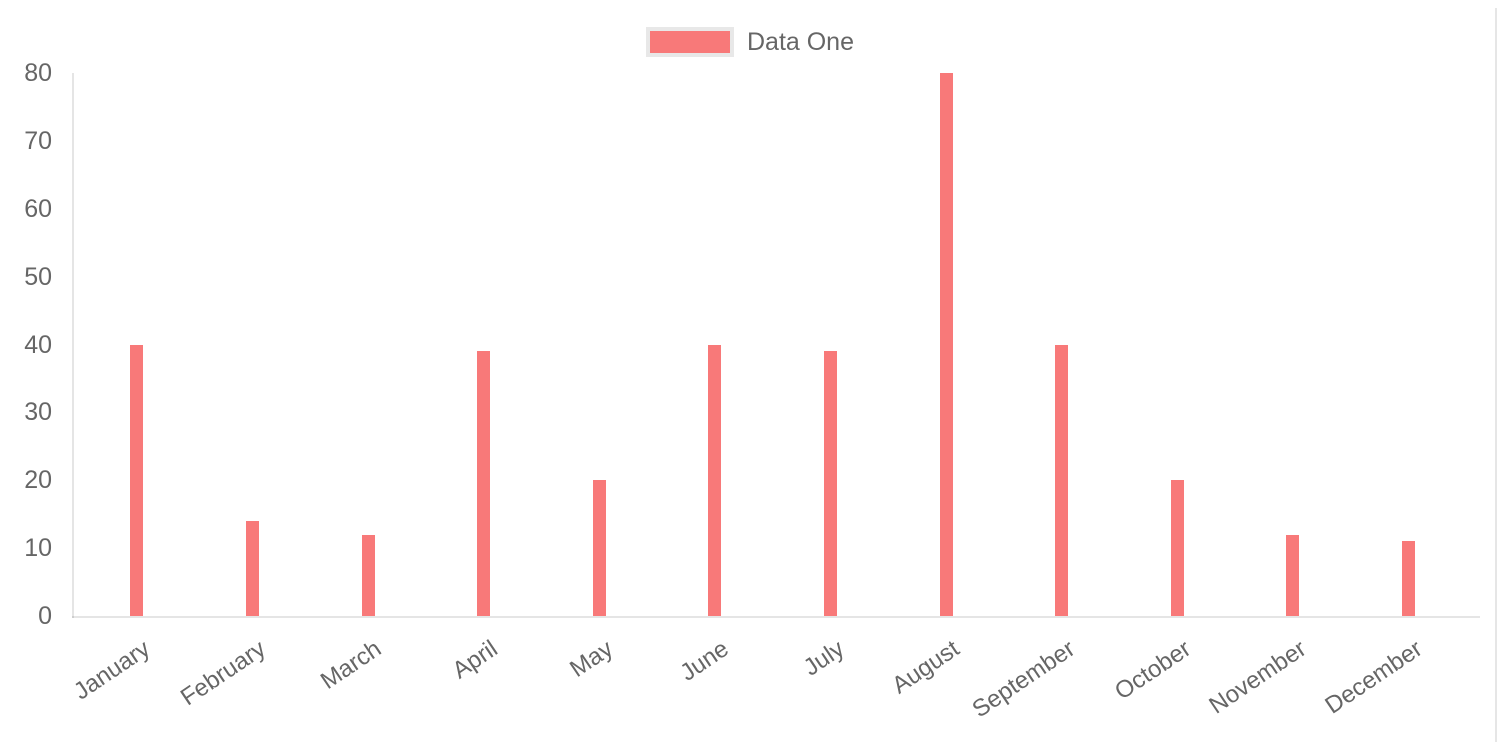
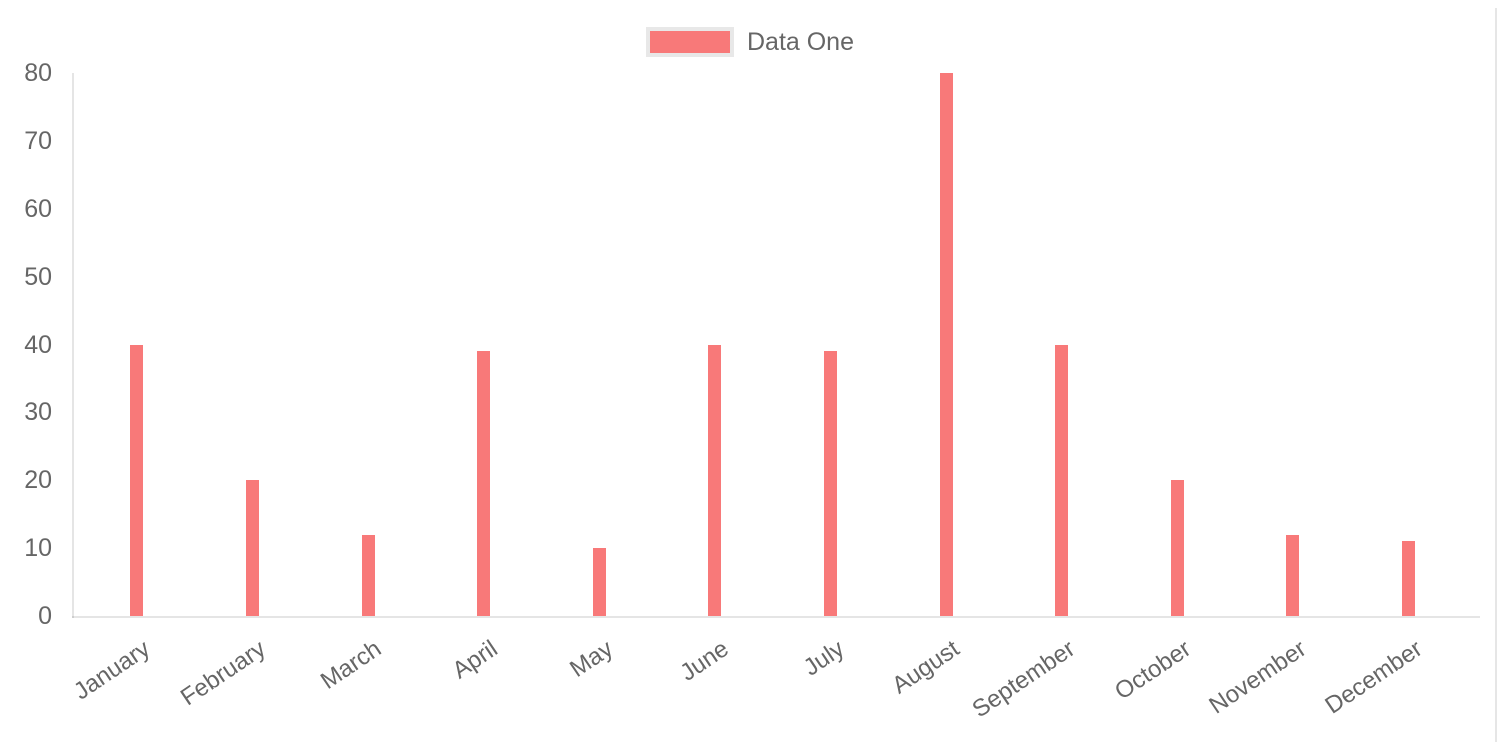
February: 14 -> 20
May: 20 -> 10
